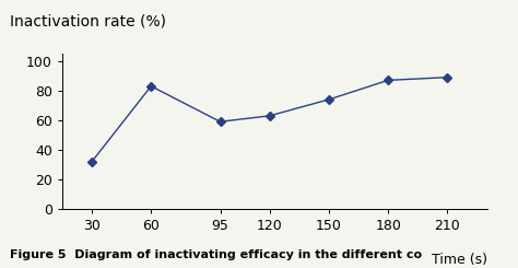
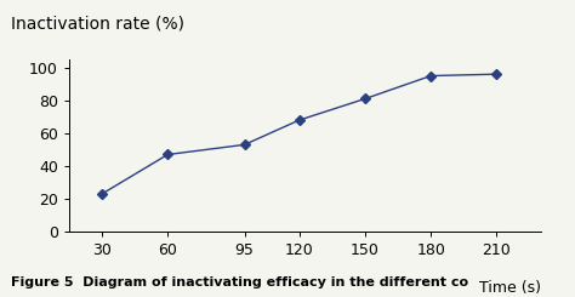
30: 32 -> 23
60: 83 -> 47
95: 59 -> 53
120: 63 -> 68
150: 74 -> 81
180: 87 -> 95
210: 89 -> 96
